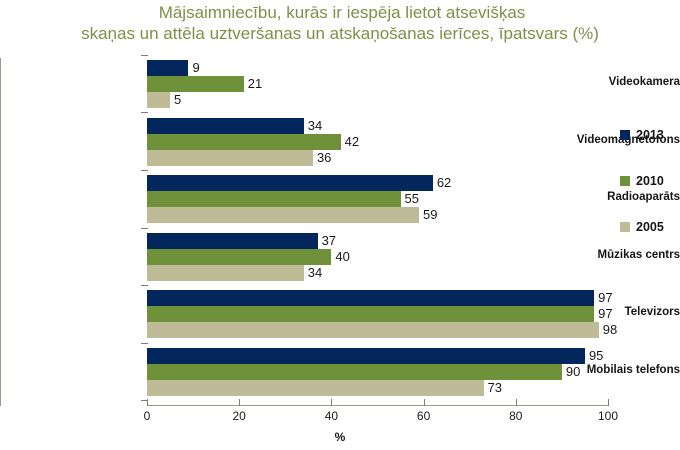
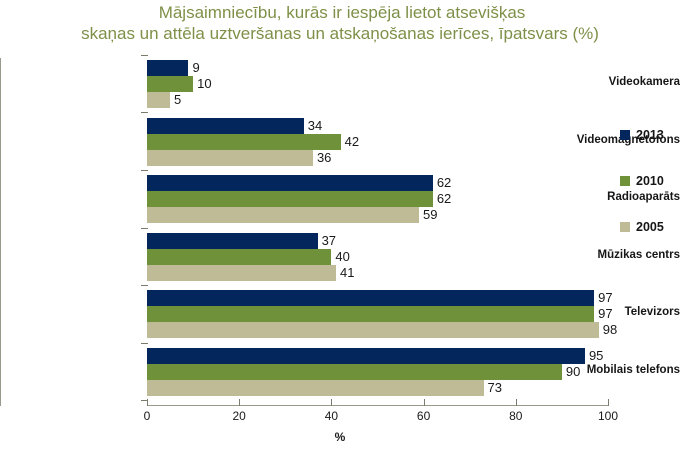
2010/Videokamera: 21 -> 10
2010/Radioaparāts: 55 -> 62
2005/Mūzikas centrs: 34 -> 41
